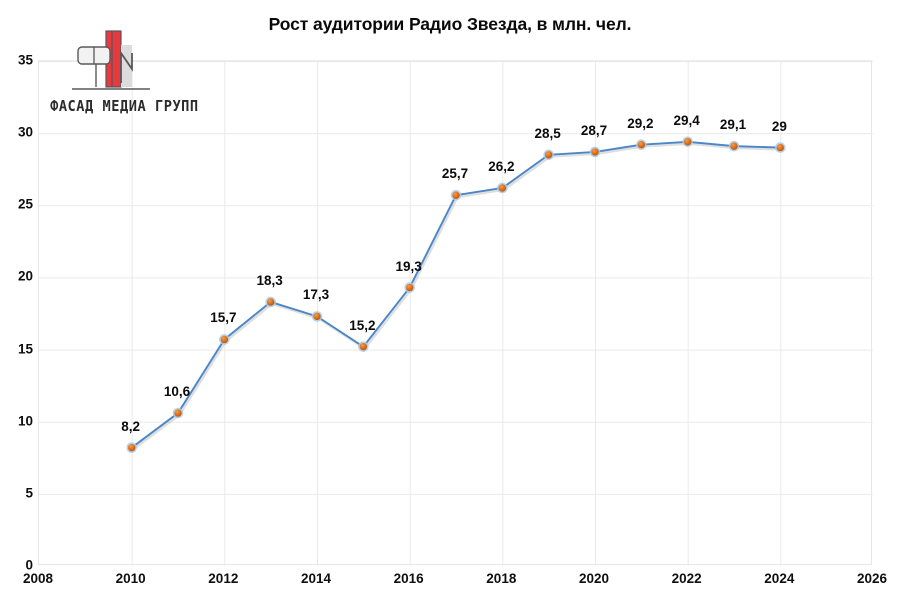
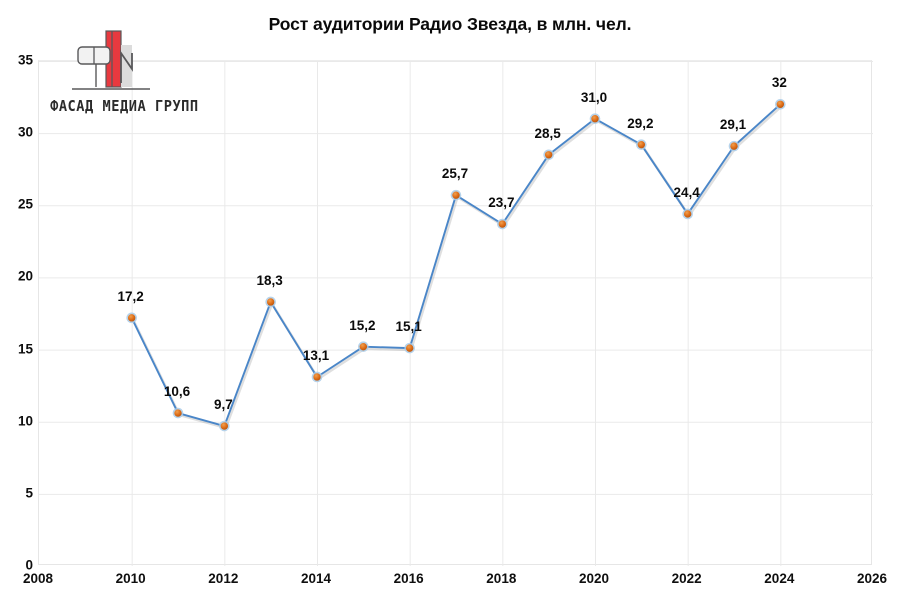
2010: 8,2 -> 17,2
2012: 15,7 -> 9,7
2014: 17,3 -> 13,1
2016: 19,3 -> 15,1
2018: 26,2 -> 23,7
2020: 28,7 -> 31,0
2022: 29,4 -> 24,4
2024: 29 -> 32
